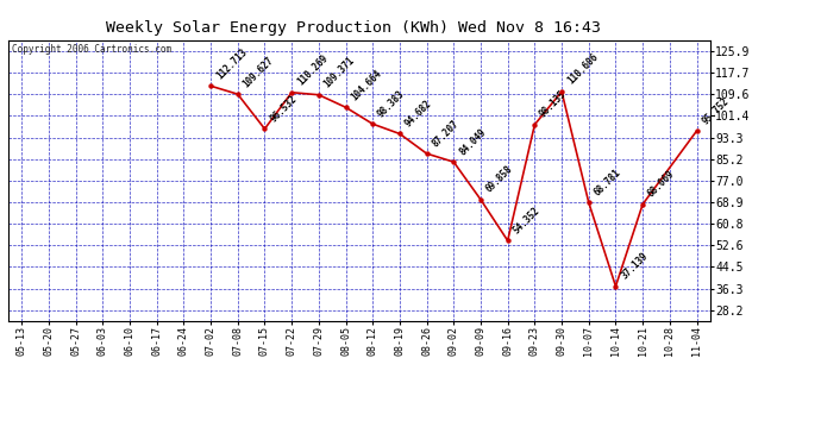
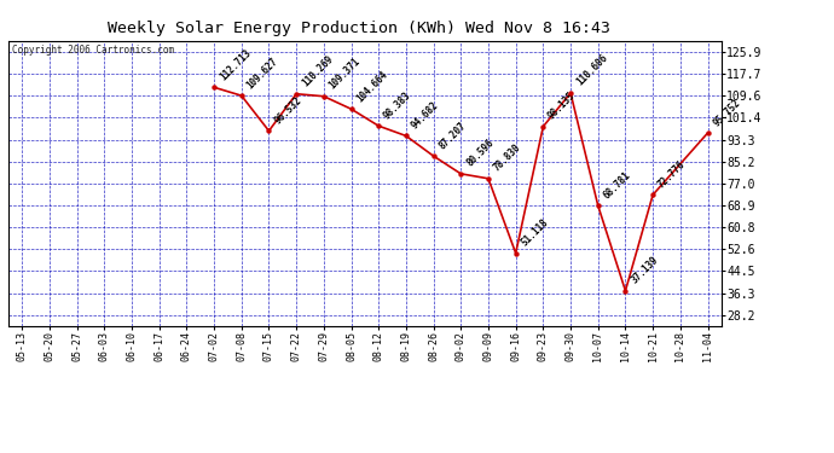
09-02: 84.049 -> 80.596
09-09: 69.858 -> 78.830
09-16: 54.352 -> 51.118
10-21: 68.069 -> 72.776
